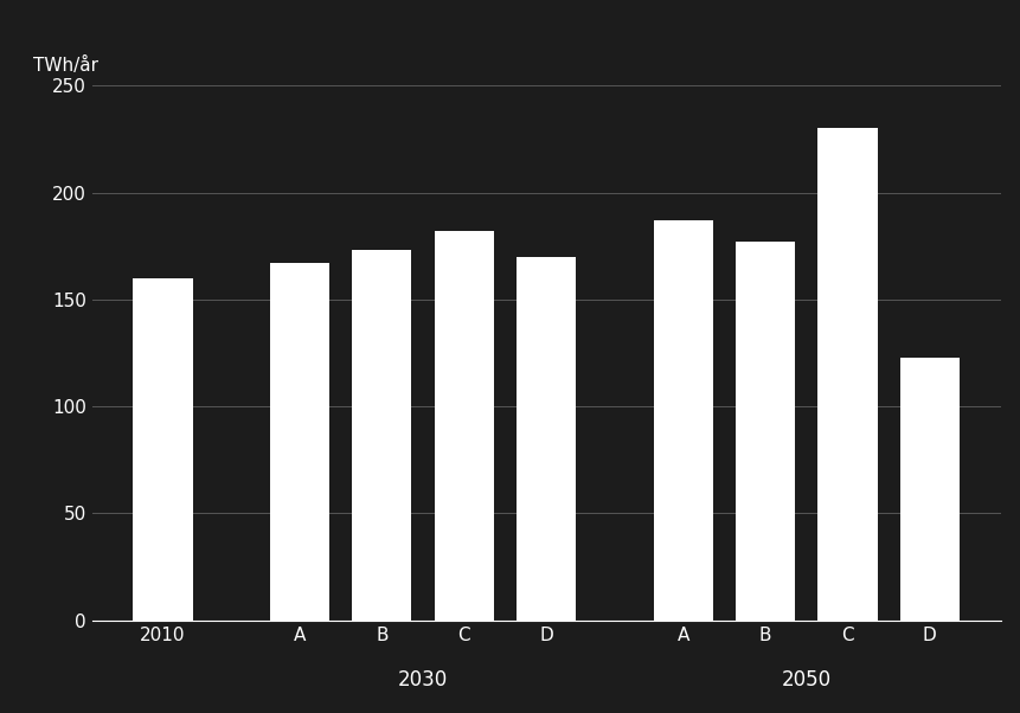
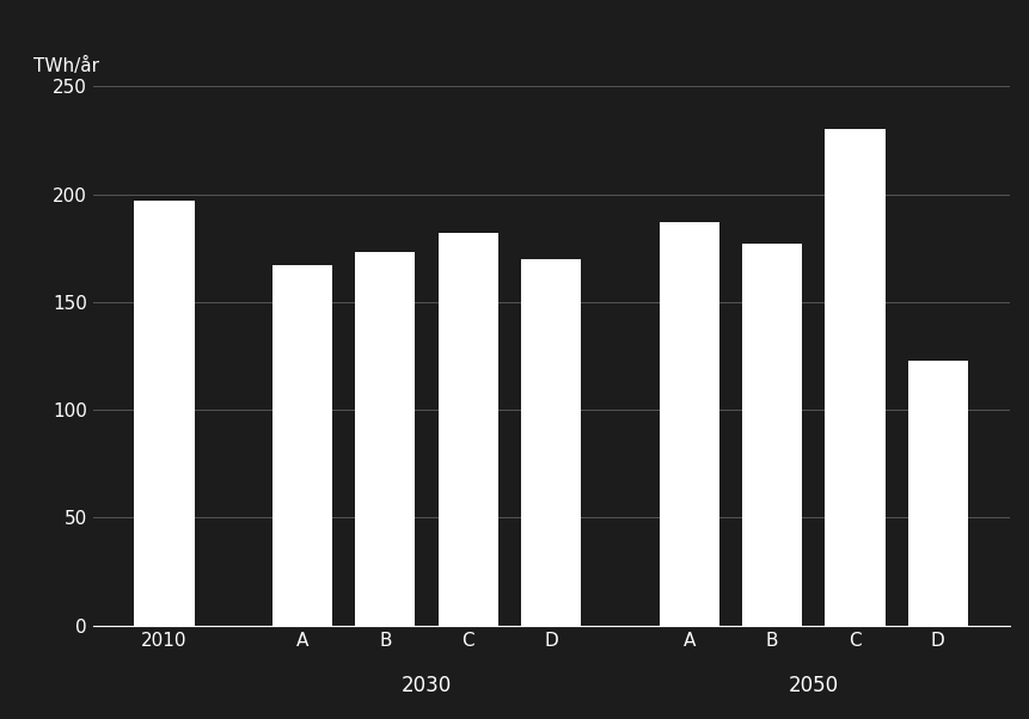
2010: 160 -> 197
